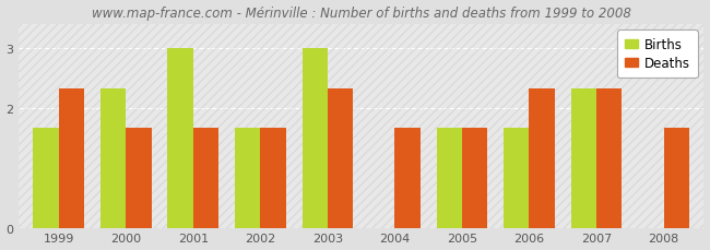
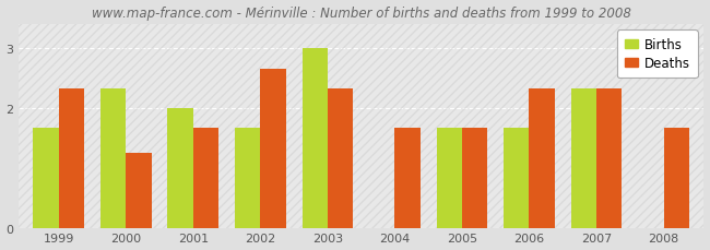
Deaths/2000: 1.67 -> 1.26
Births/2001: 3.00 -> 2.00
Deaths/2002: 1.67 -> 2.64
